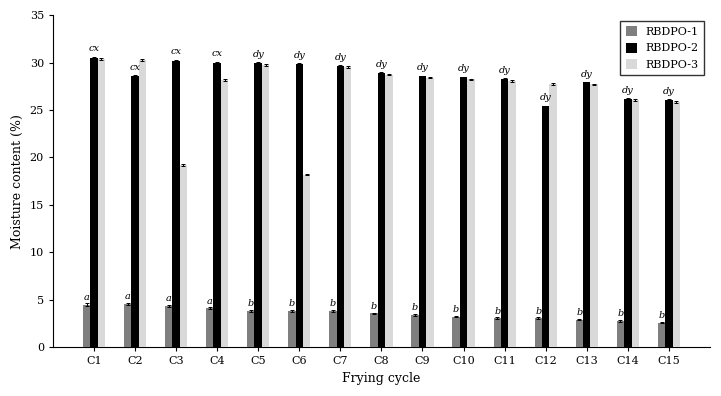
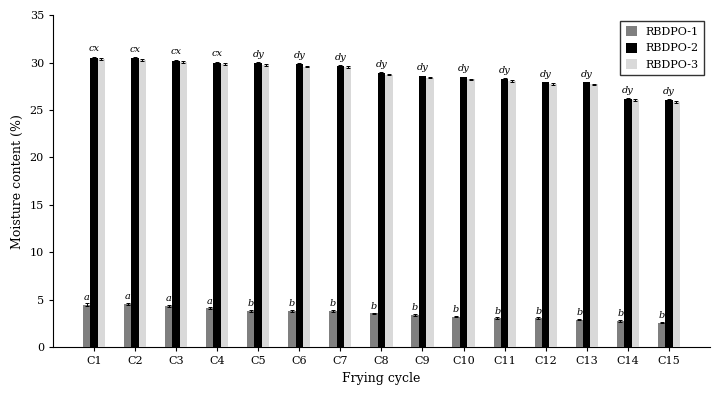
RBDPO-2/C2: 28.6 -> 30.4
RBDPO-3/C3: 19.2 -> 30.1
RBDPO-3/C4: 28.2 -> 29.9
RBDPO-3/C6: 18.2 -> 29.6
RBDPO-2/C12: 25.4 -> 27.9
